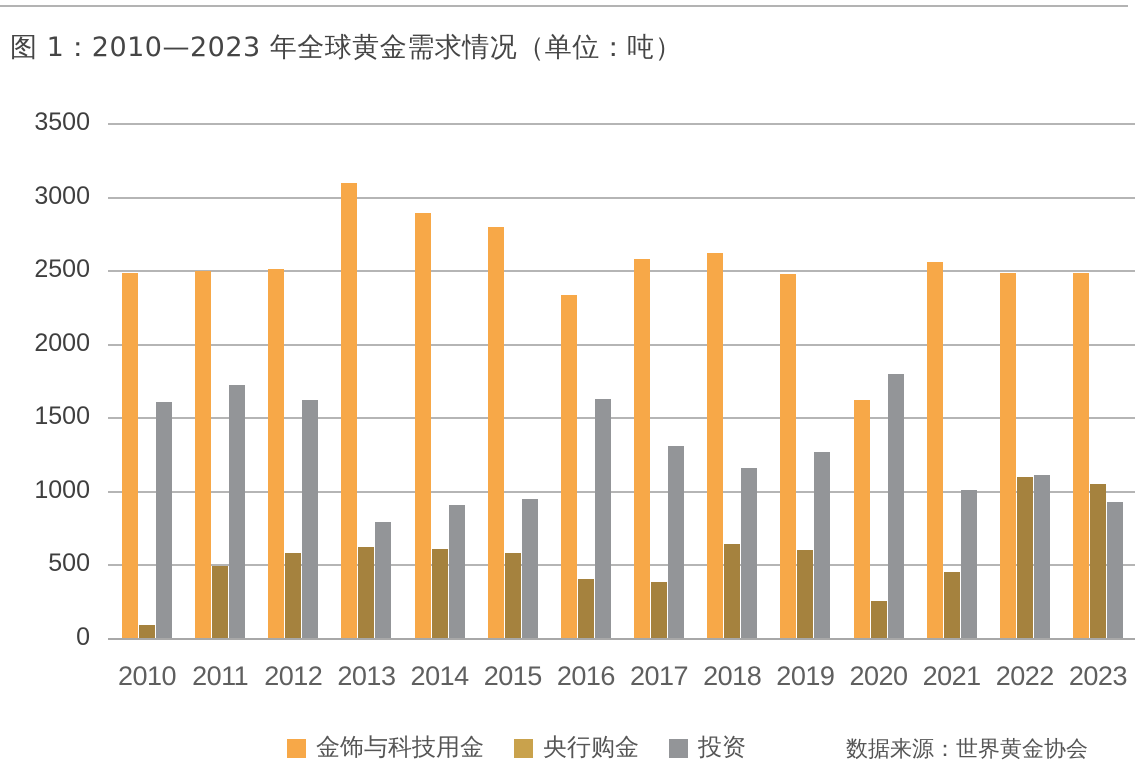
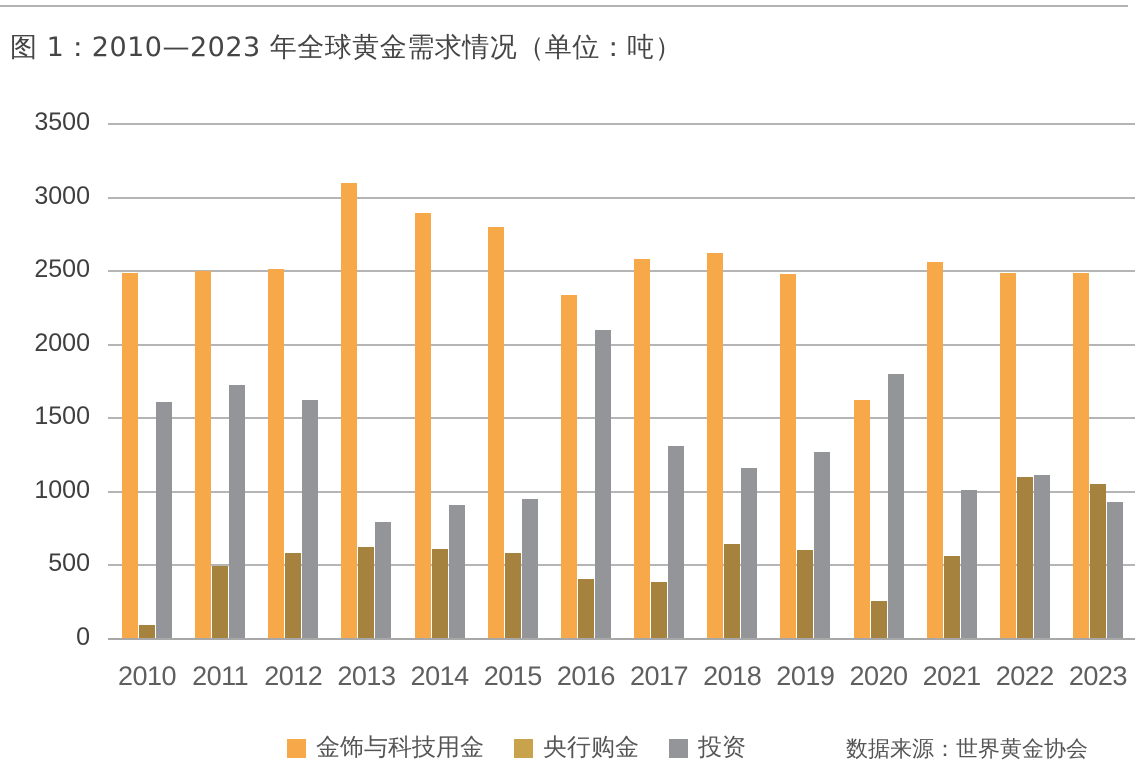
投资/2016: 1640 -> 2110
央行购金/2021: 460 -> 570
